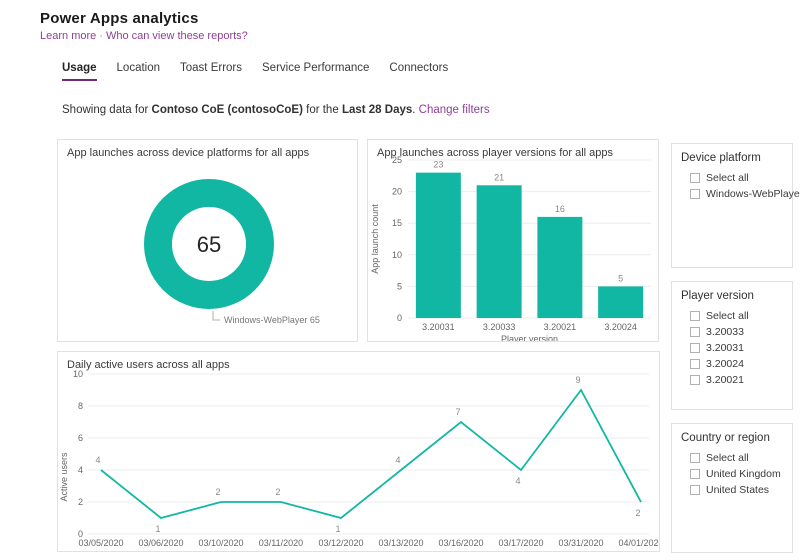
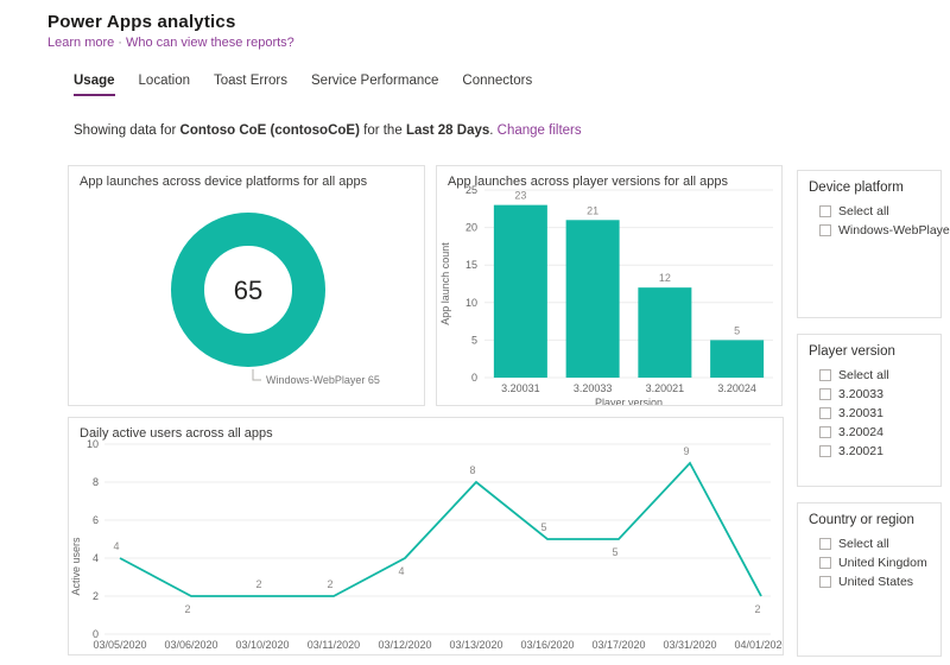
App launches across player versions for all apps/3.20021: 16 -> 12
Daily active users across all apps/03/06/2020: 1 -> 2
Daily active users across all apps/03/12/2020: 1 -> 4
Daily active users across all apps/03/13/2020: 4 -> 8
Daily active users across all apps/03/16/2020: 7 -> 5
Daily active users across all apps/03/17/2020: 4 -> 5
